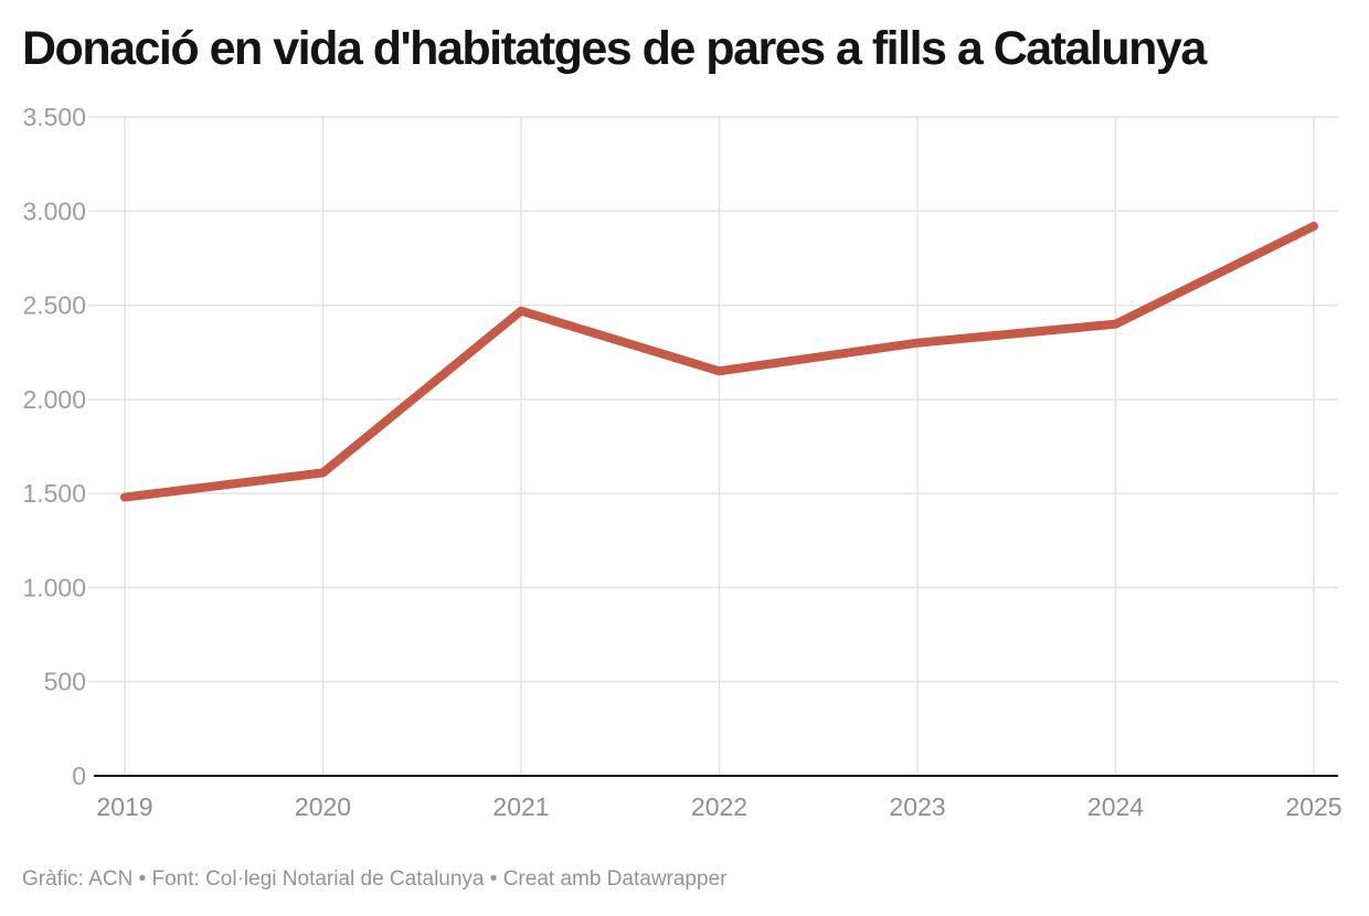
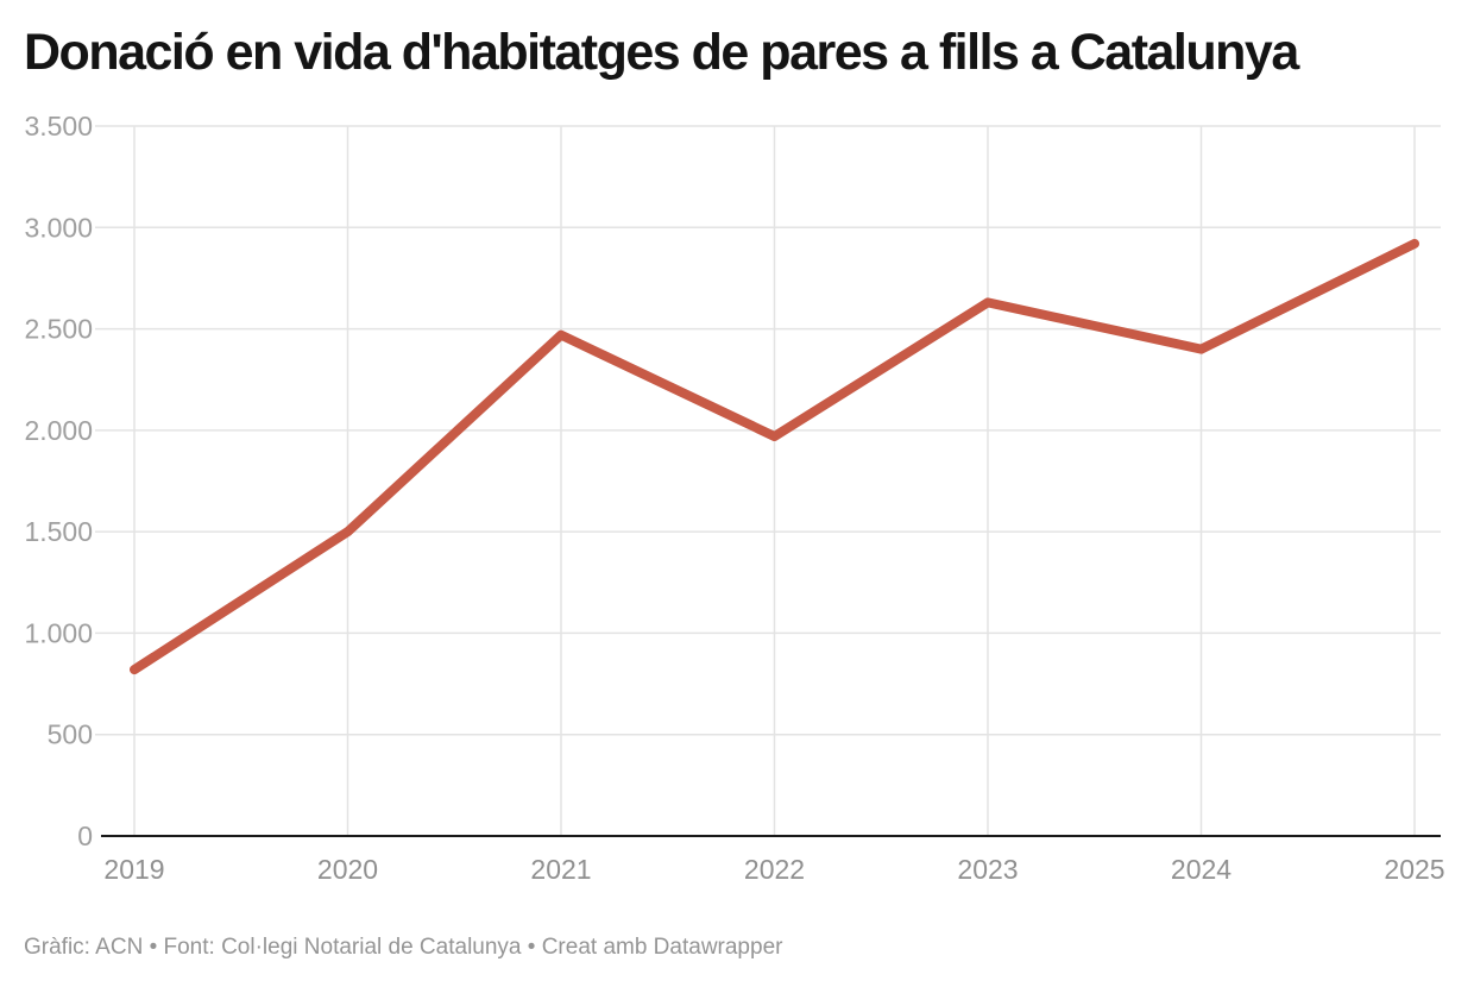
2019: 1480 -> 820
2020: 1610 -> 1500
2022: 2150 -> 1970
2023: 2300 -> 2630
